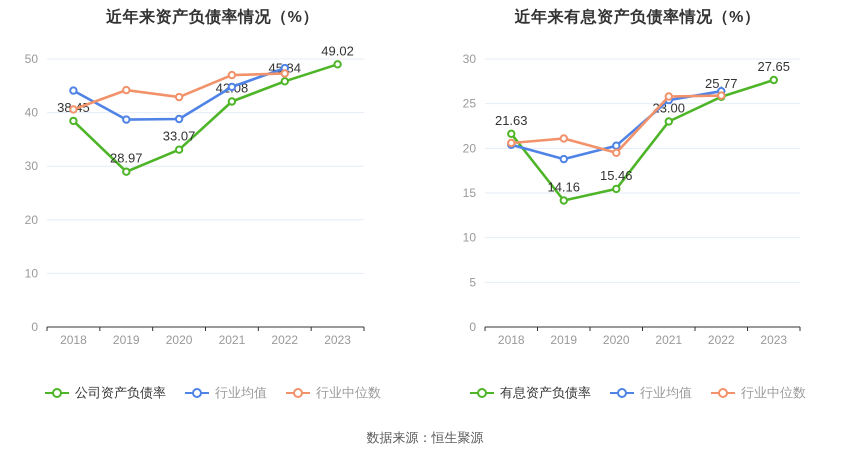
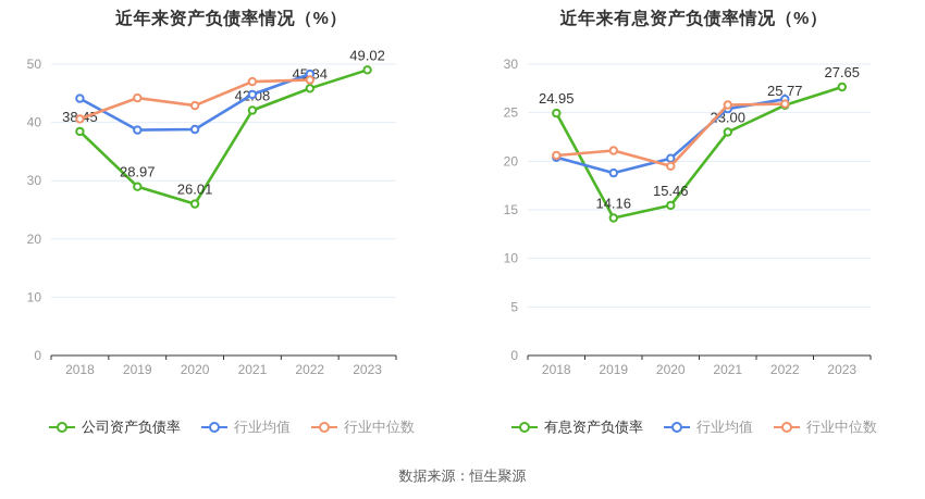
近年来资产负债率情况（%）/公司资产负债率/2020: 33.07 -> 26.01
近年来有息资产负债率情况（%）/有息资产负债率/2018: 21.63 -> 24.95
